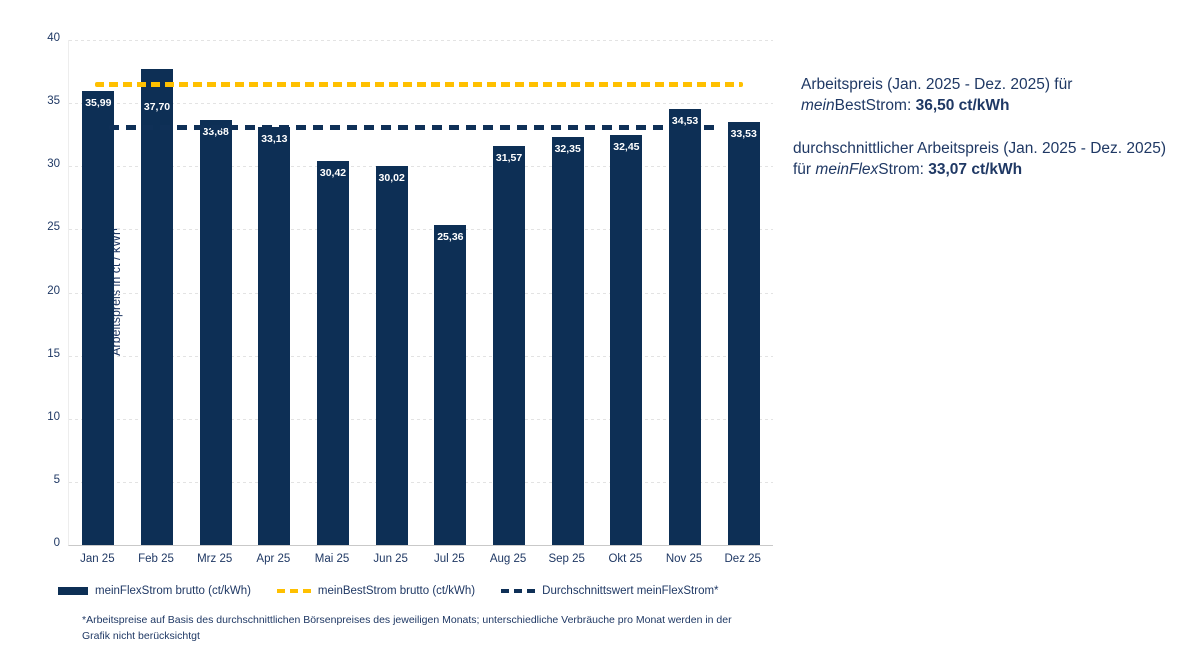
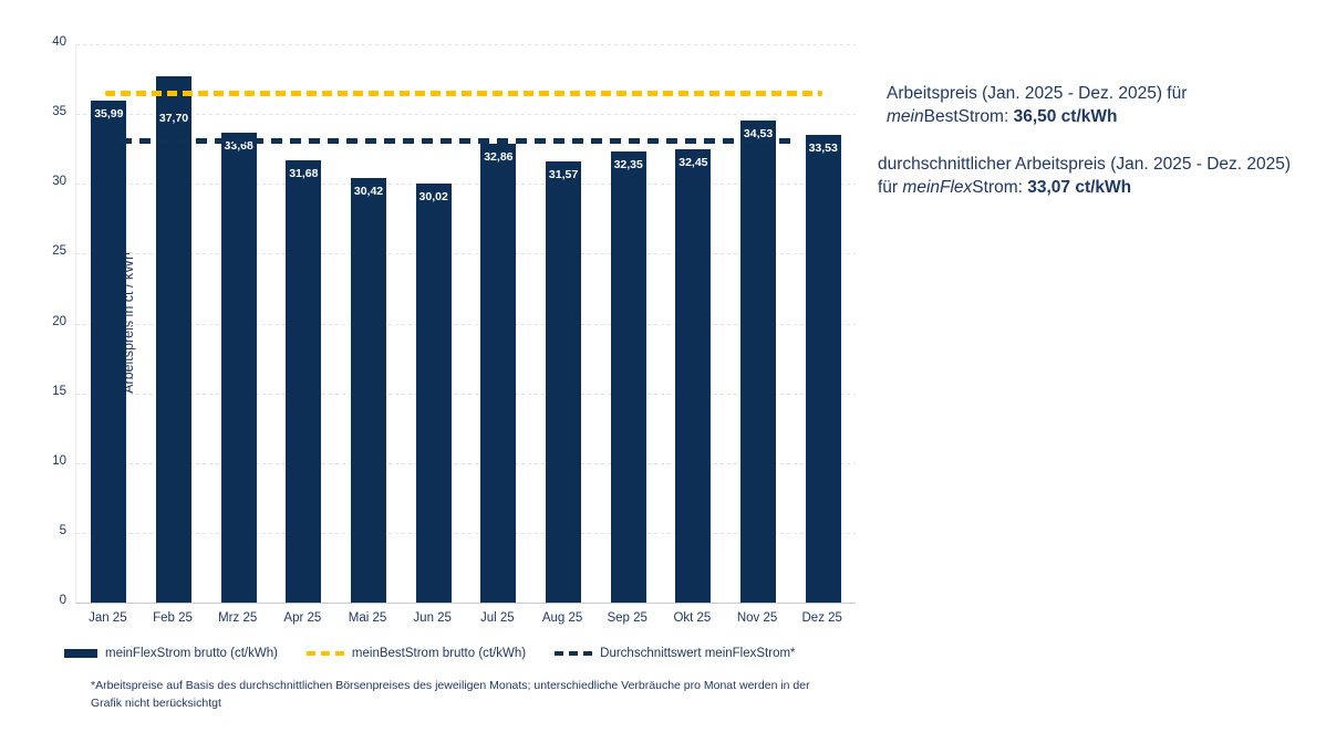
Apr 25: 33,13 -> 31,68
Jul 25: 25,36 -> 32,86
